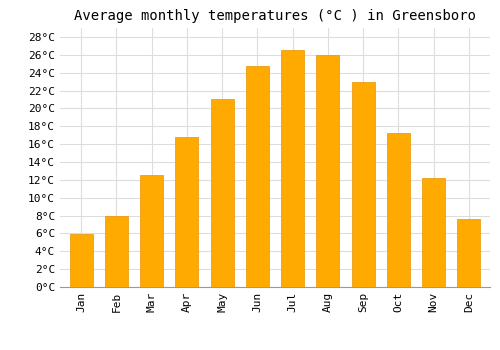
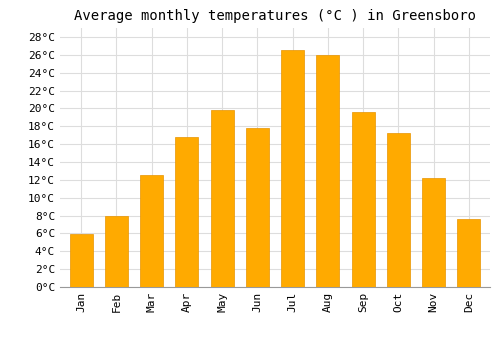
May: 21.0°C -> 19.8°C
Jun: 24.8°C -> 17.8°C
Sep: 23.0°C -> 19.6°C
